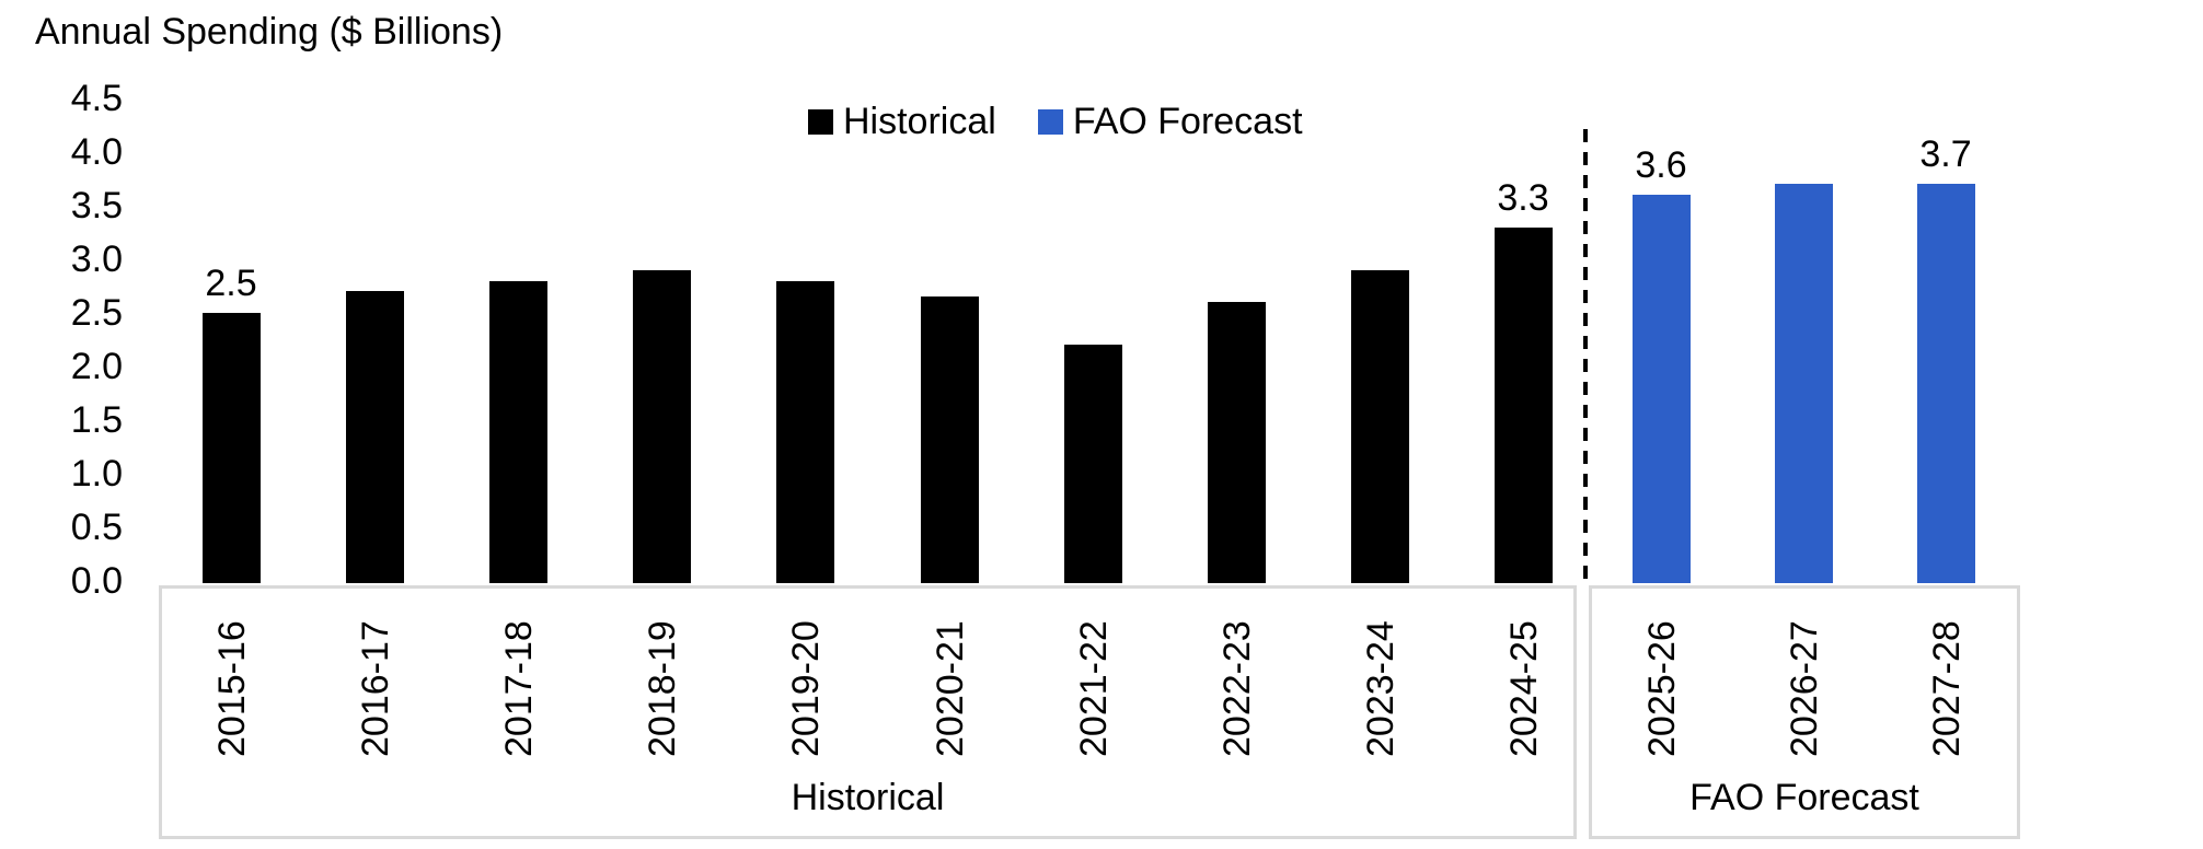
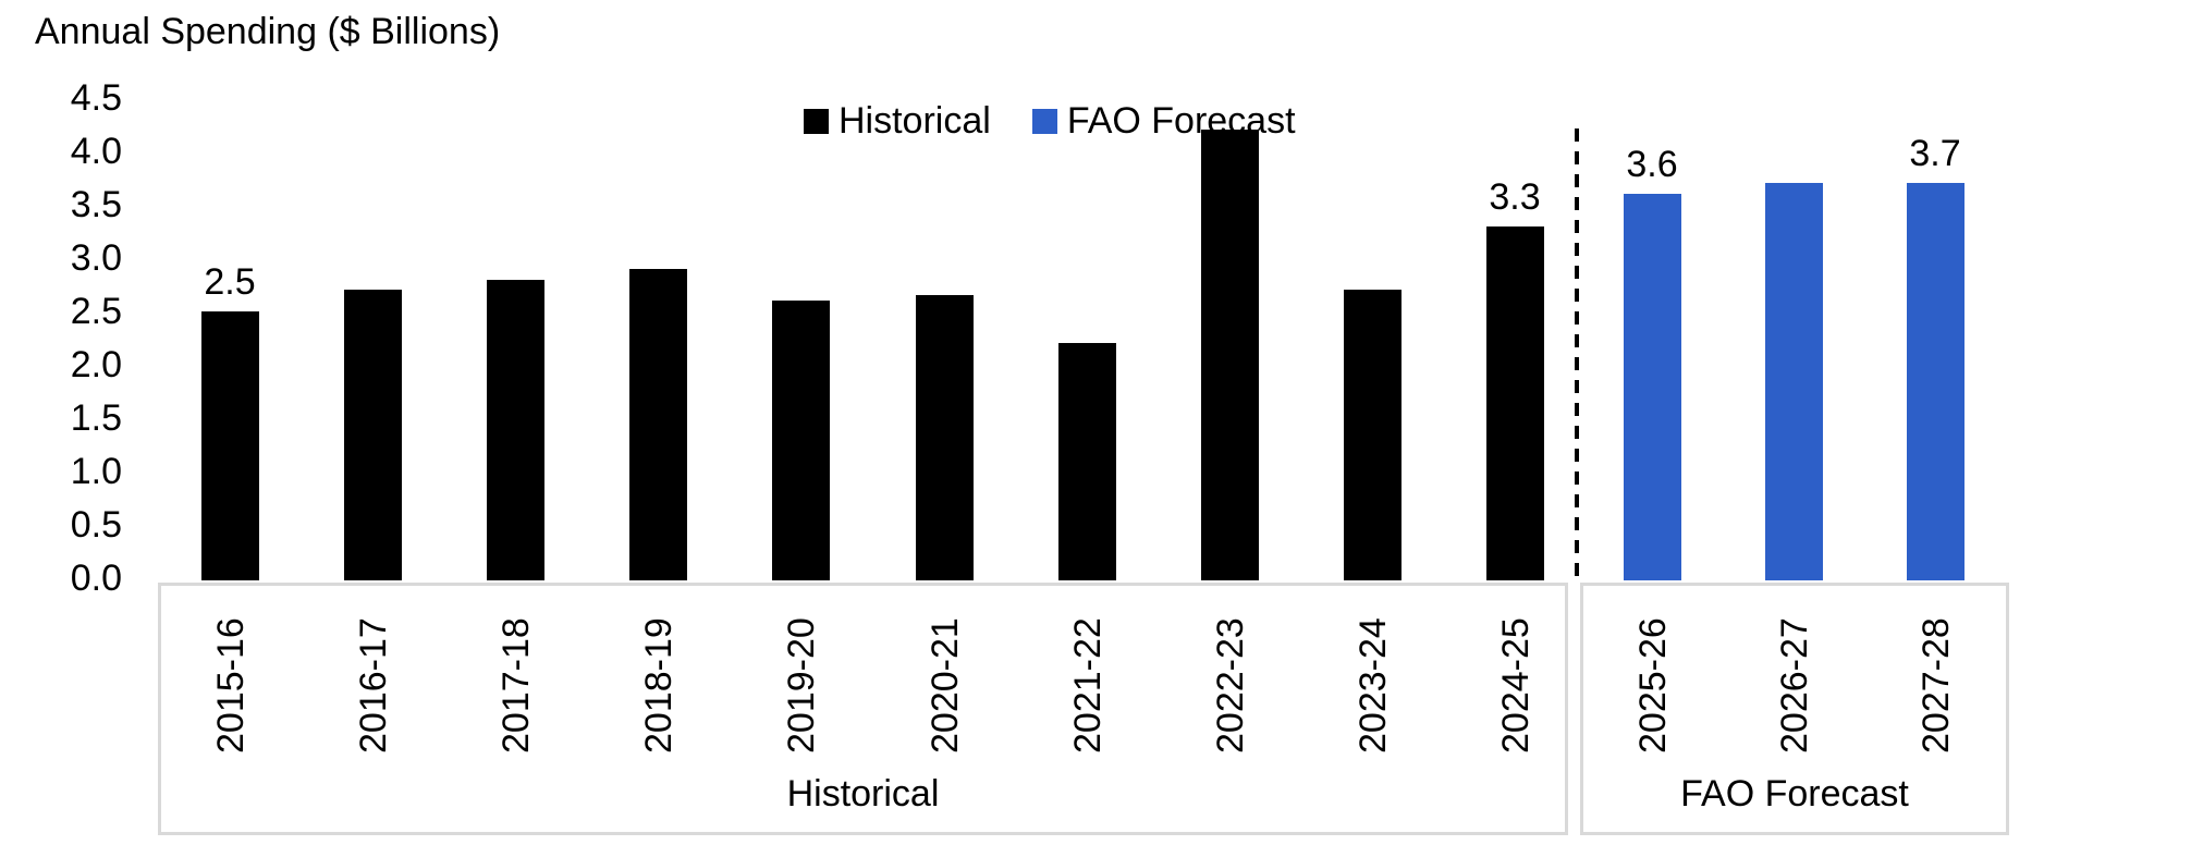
Historical/2019-20: 2.8 -> 2.6
Historical/2022-23: 2.6 -> 4.2
Historical/2023-24: 2.9 -> 2.7
